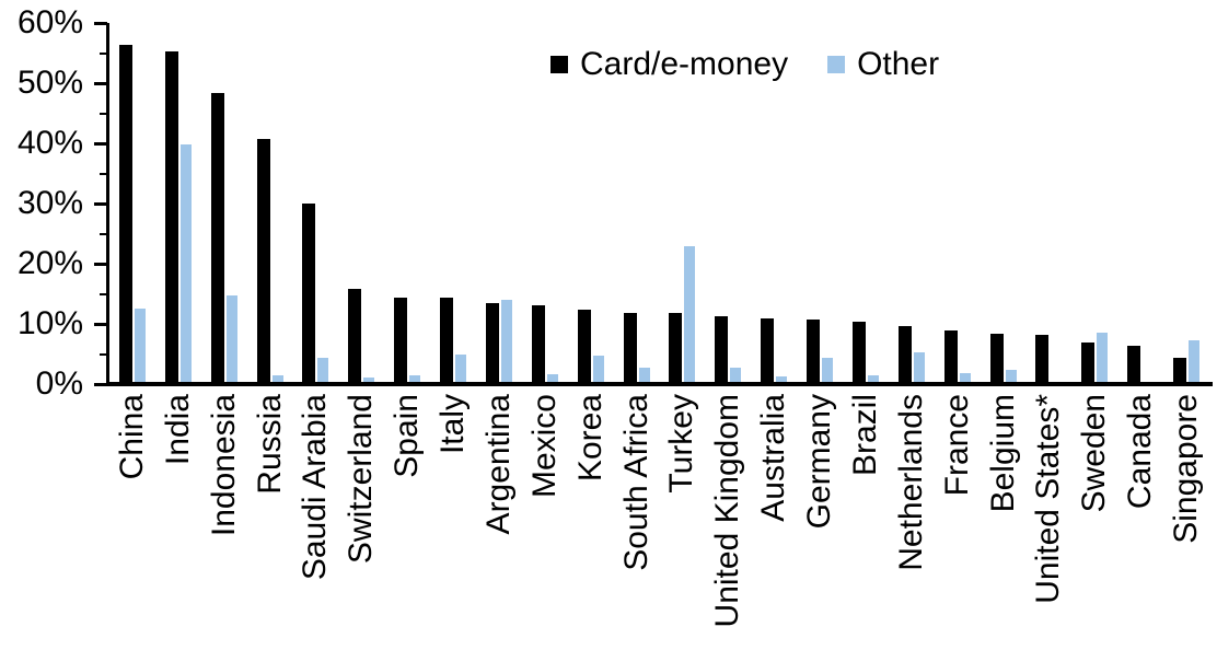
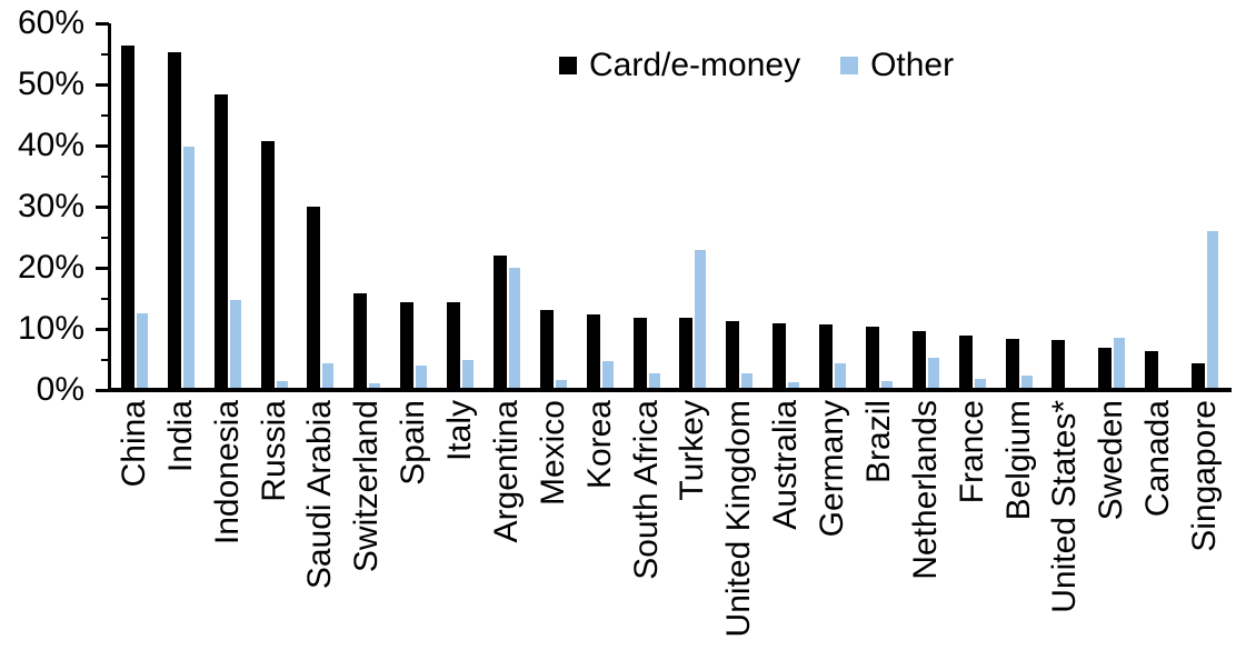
Other/Spain: 1% -> 4%
Card/e-money/Argentina: 14% -> 22%
Other/Argentina: 14% -> 20%
Other/Singapore: 7% -> 26%
